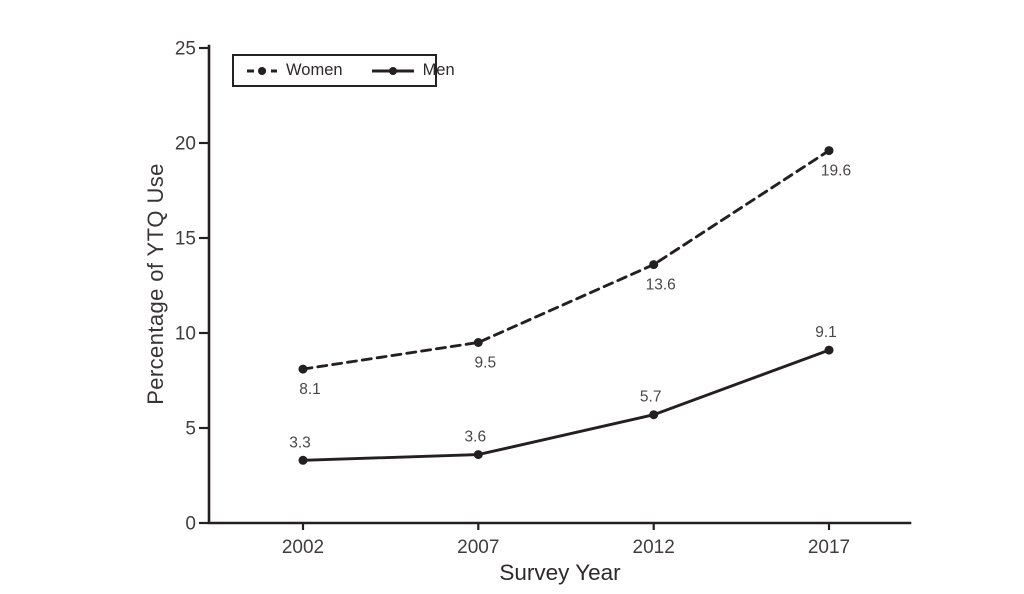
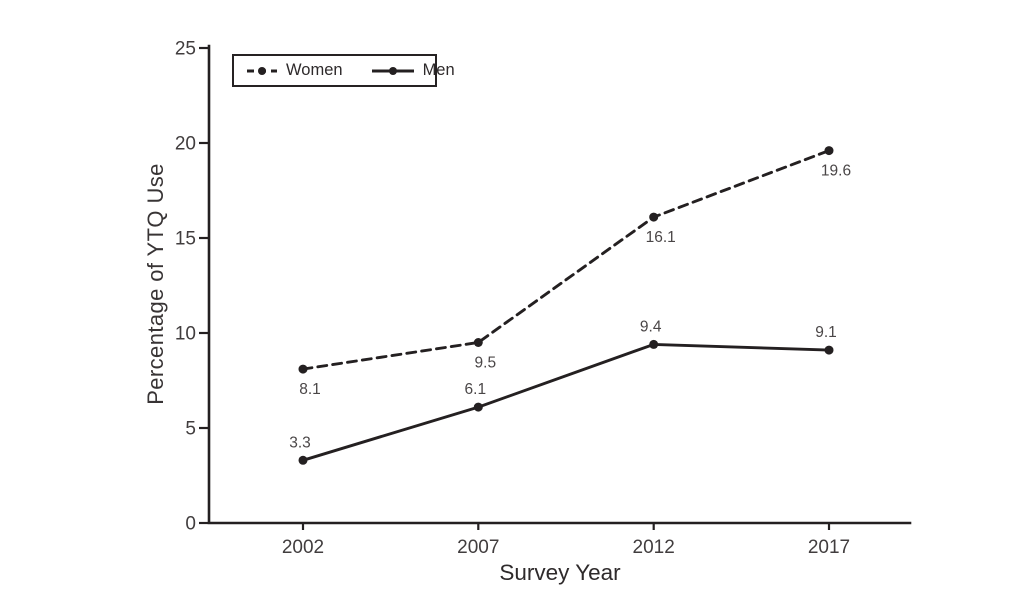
Men/2007: 3.6 -> 6.1
Women/2012: 13.6 -> 16.1
Men/2012: 5.7 -> 9.4
